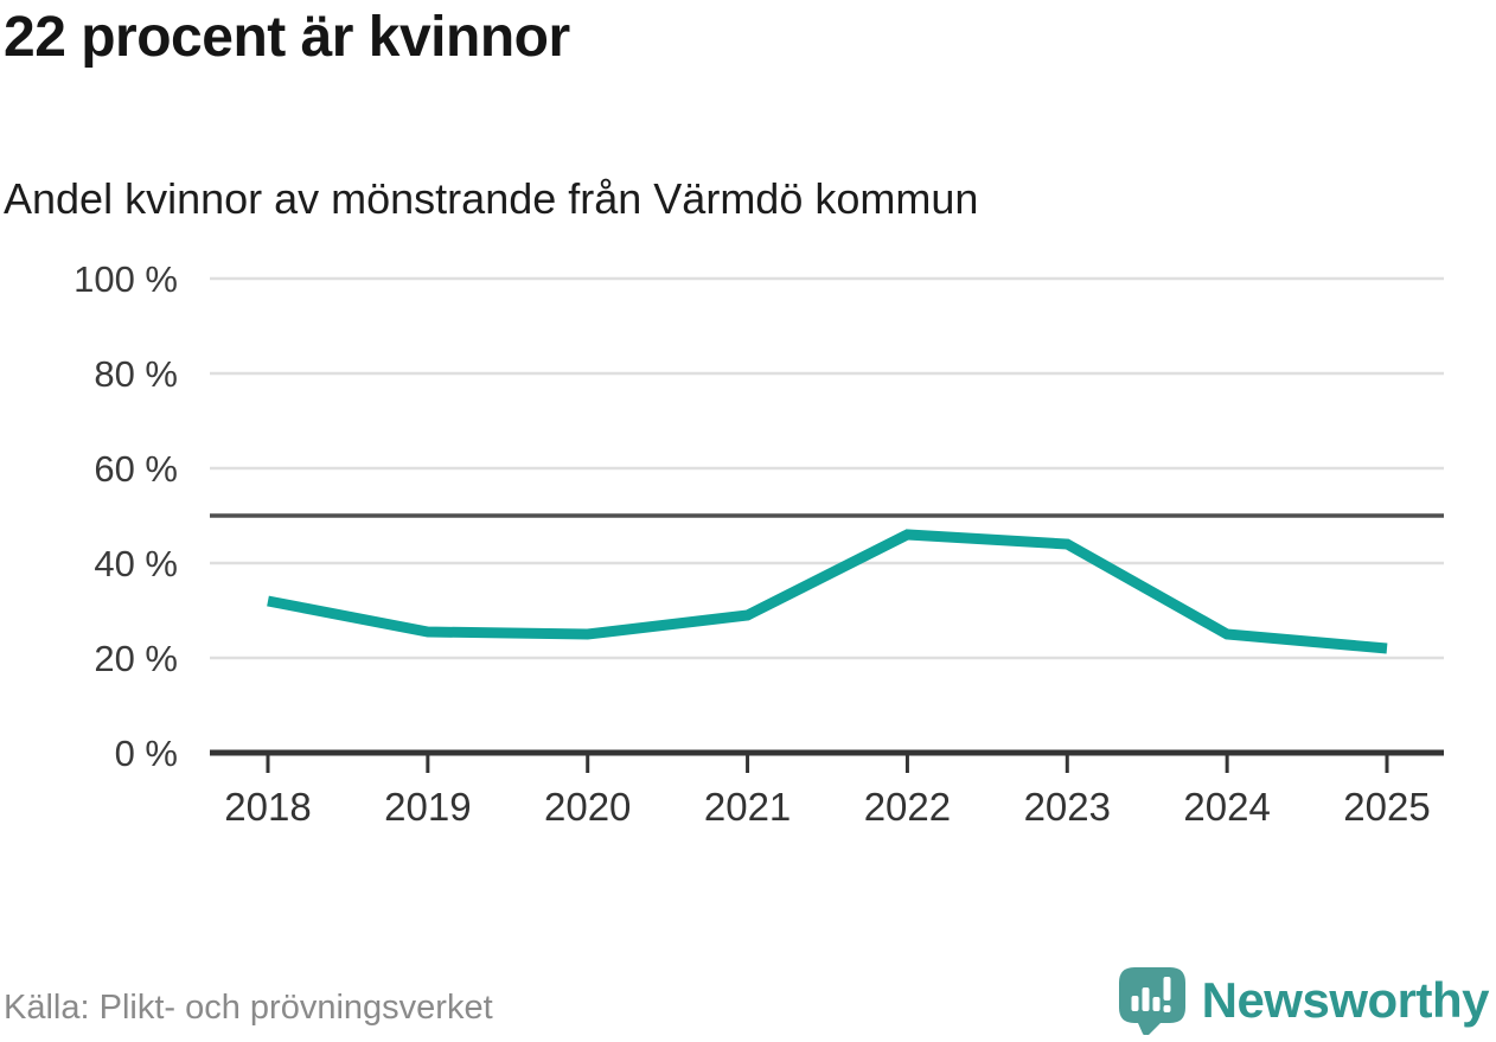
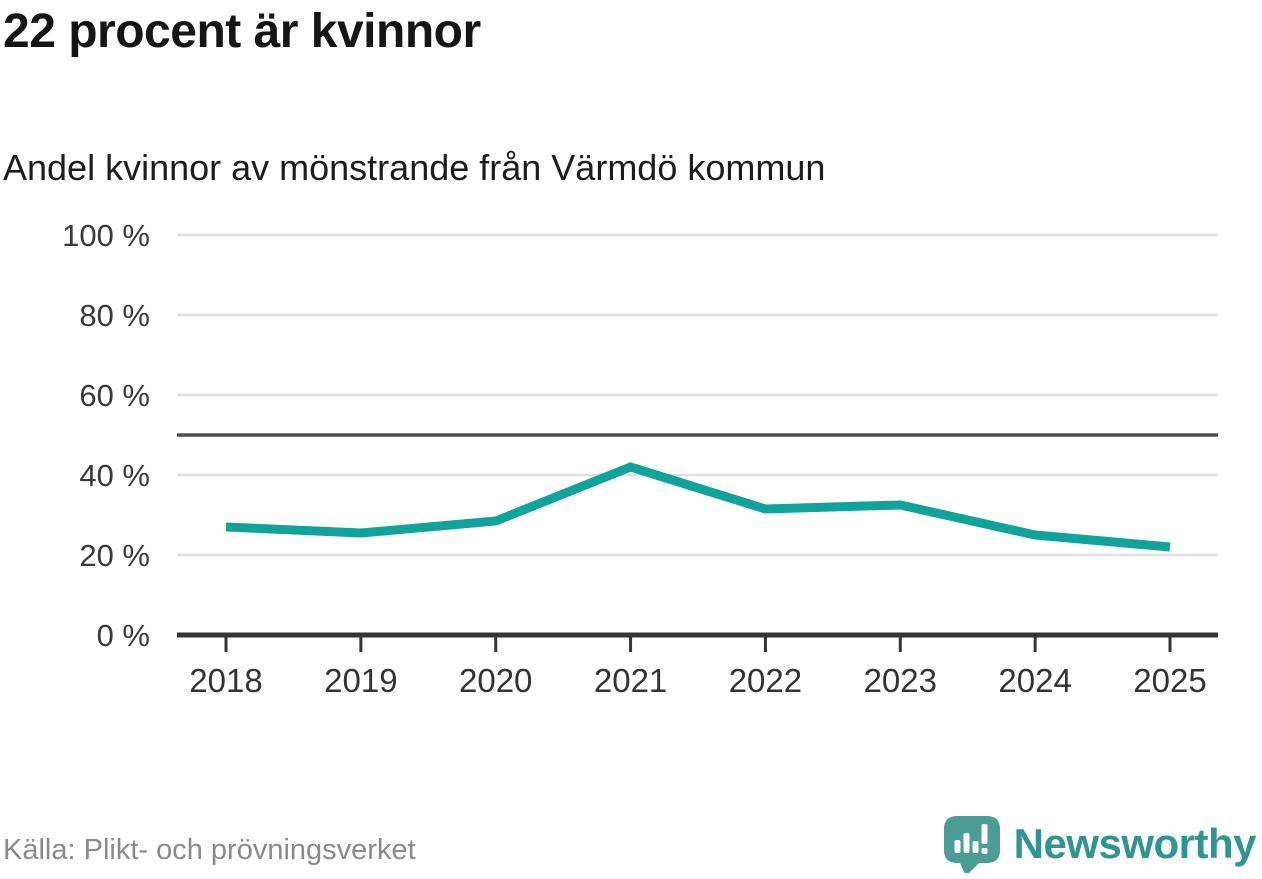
2018: 32% -> 27%
2020: 25% -> 28%
2021: 29% -> 42%
2022: 46% -> 32%
2023: 44% -> 32%
